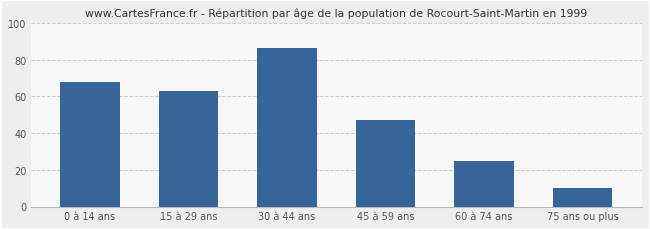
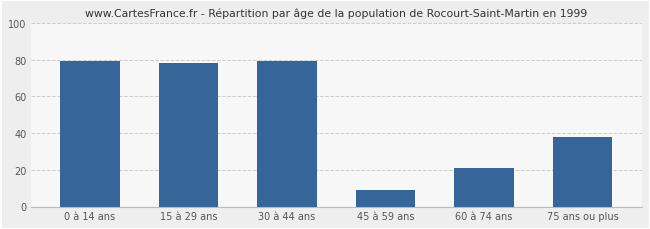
0 à 14 ans: 68 -> 79
15 à 29 ans: 63 -> 78
30 à 44 ans: 86 -> 79
45 à 59 ans: 47 -> 9
60 à 74 ans: 25 -> 21
75 ans ou plus: 10 -> 38
